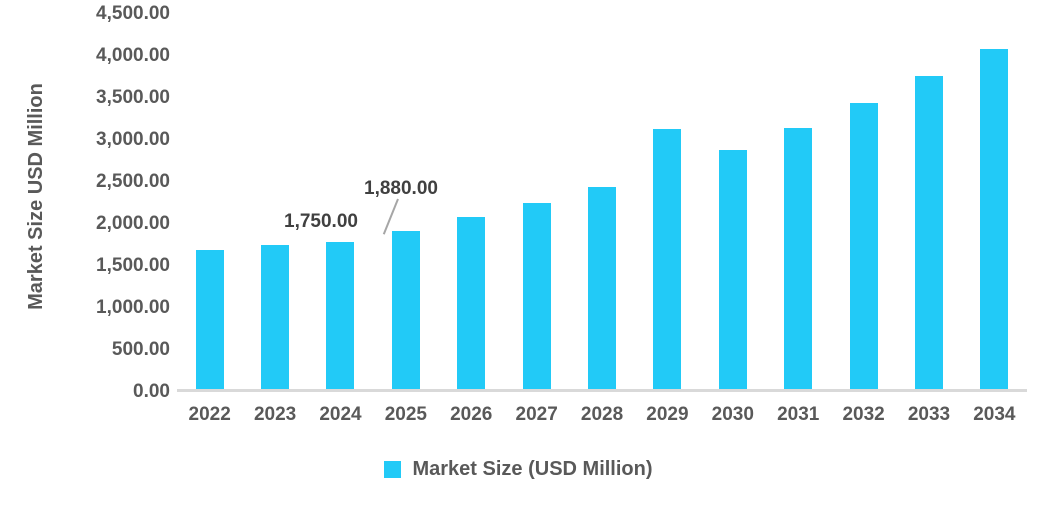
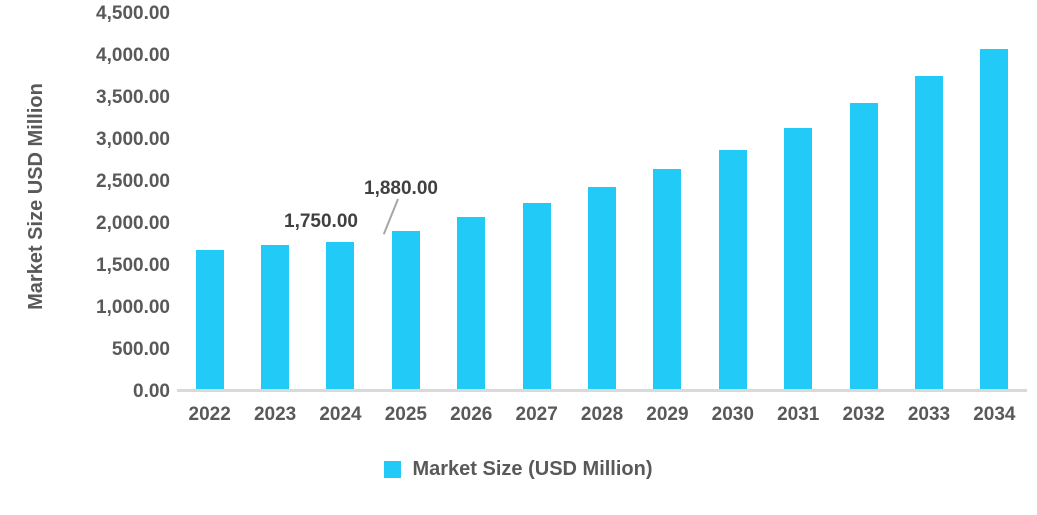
2029: 3100 -> 2600
